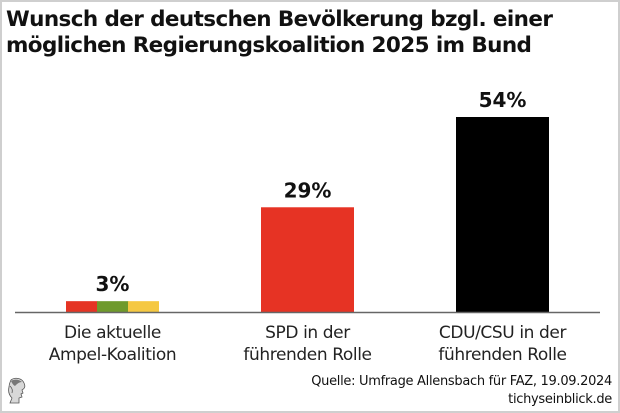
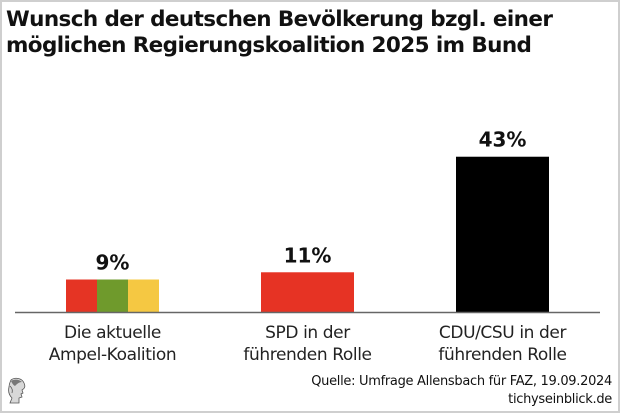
Die aktuelle Ampel-Koalition: 3% -> 9%
SPD in der führenden Rolle: 29% -> 11%
CDU/CSU in der führenden Rolle: 54% -> 43%
